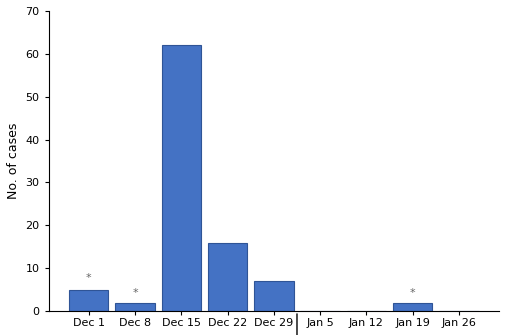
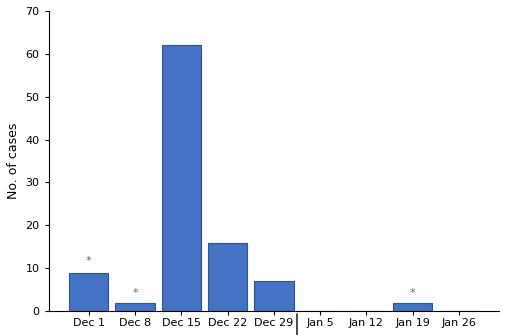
Dec 1: 5 -> 9
